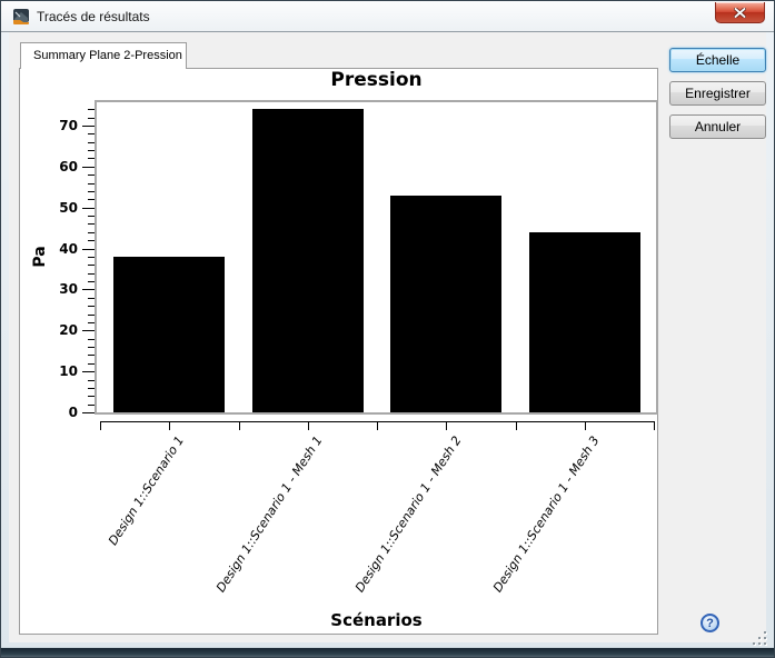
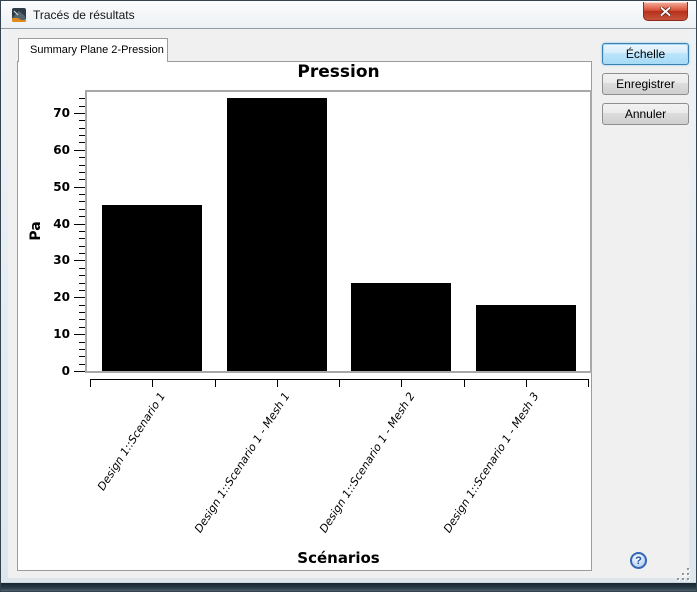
Design 1::Scenario 1: 38 -> 45
Design 1::Scenario 1 - Mesh 2: 53 -> 24
Design 1::Scenario 1 - Mesh 3: 44 -> 18
